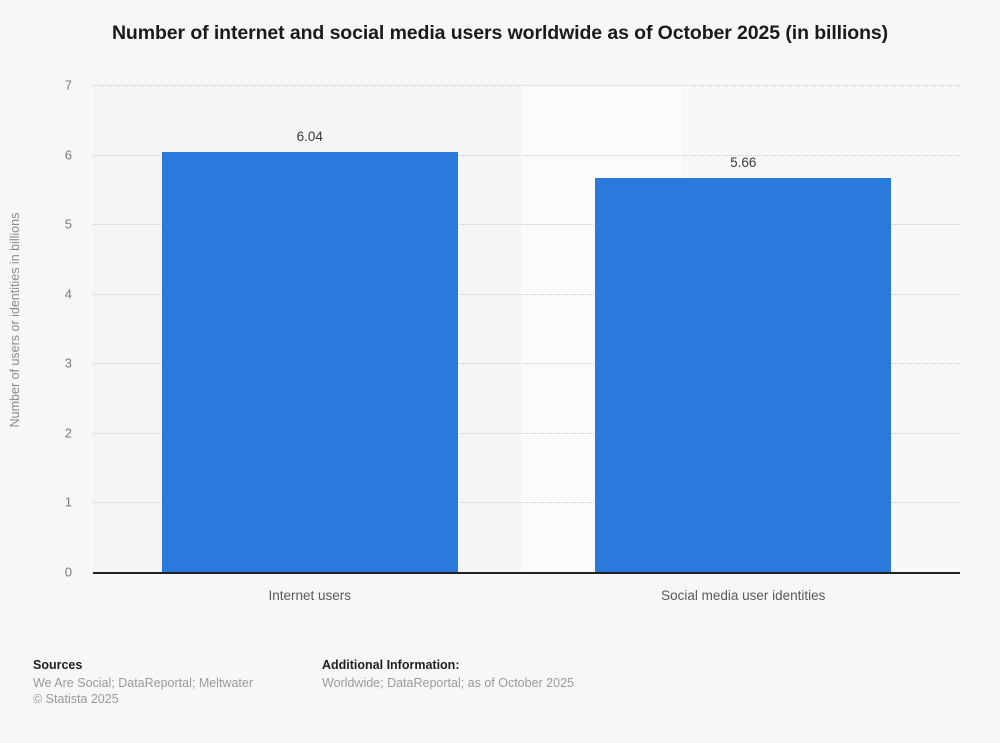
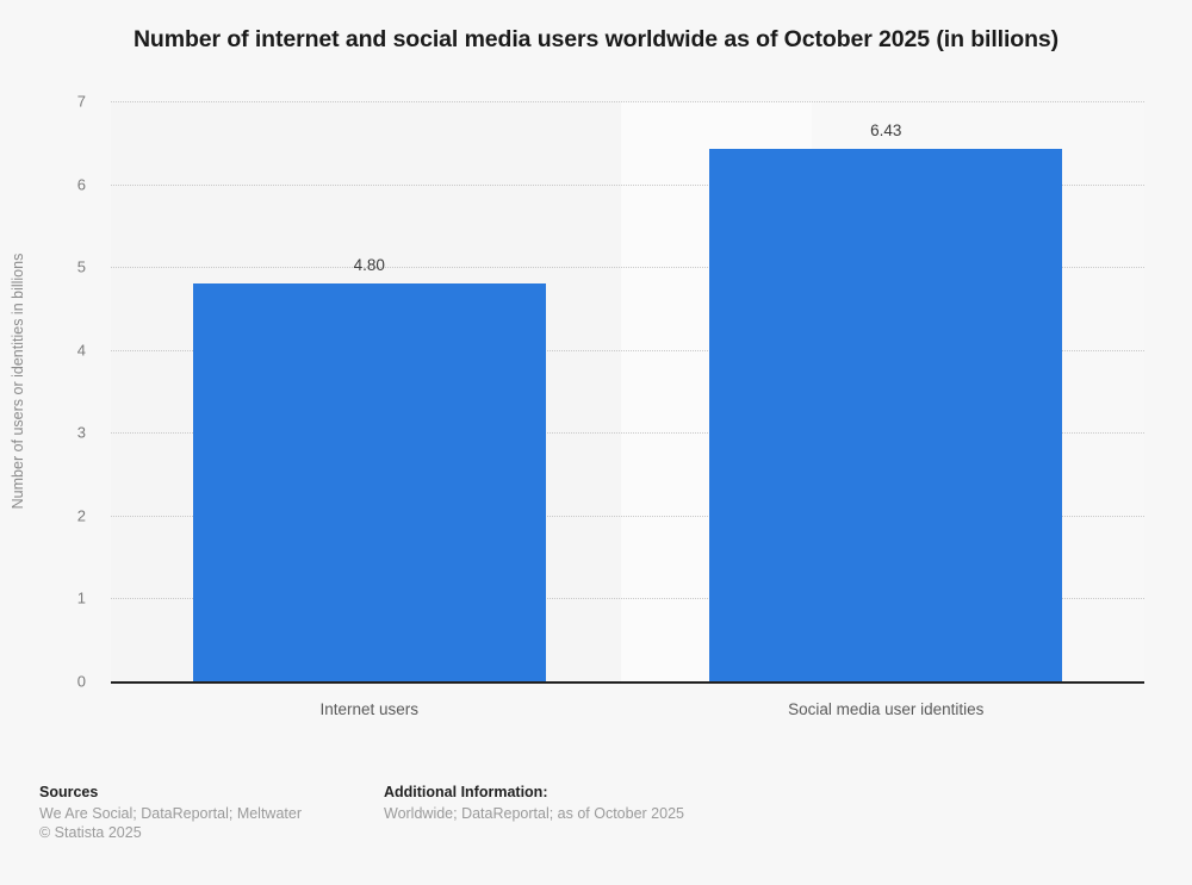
Internet users: 6.04 -> 4.80
Social media user identities: 5.66 -> 6.43
